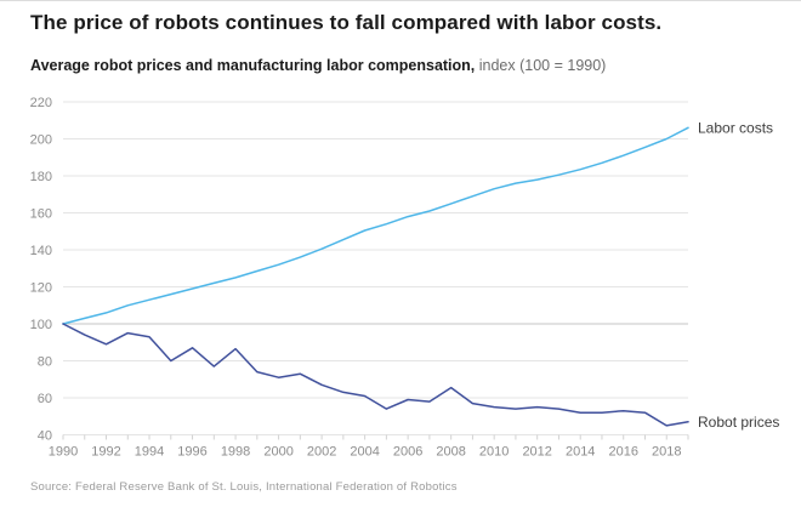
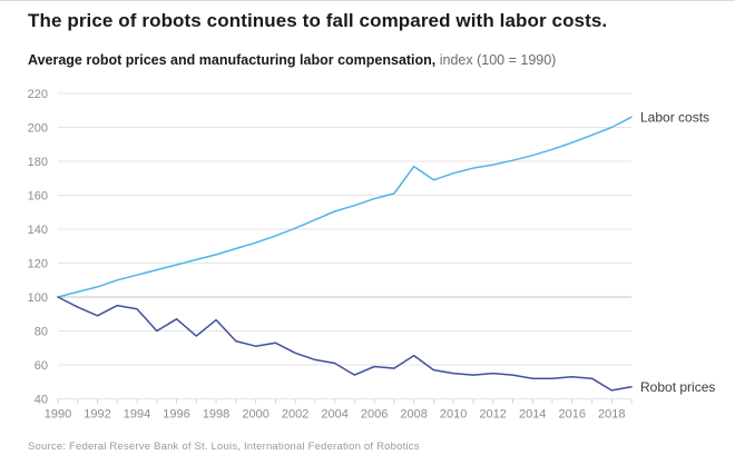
Labor costs/2008: 165 -> 177
